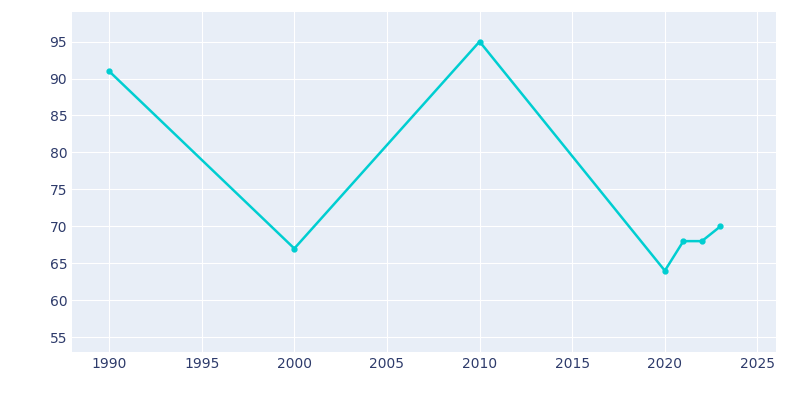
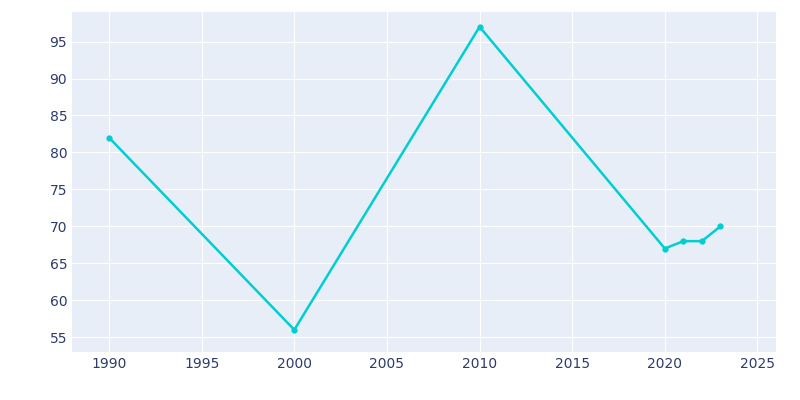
1990: 91 -> 82
2000: 67 -> 56
2010: 95 -> 97
2020: 64 -> 67
